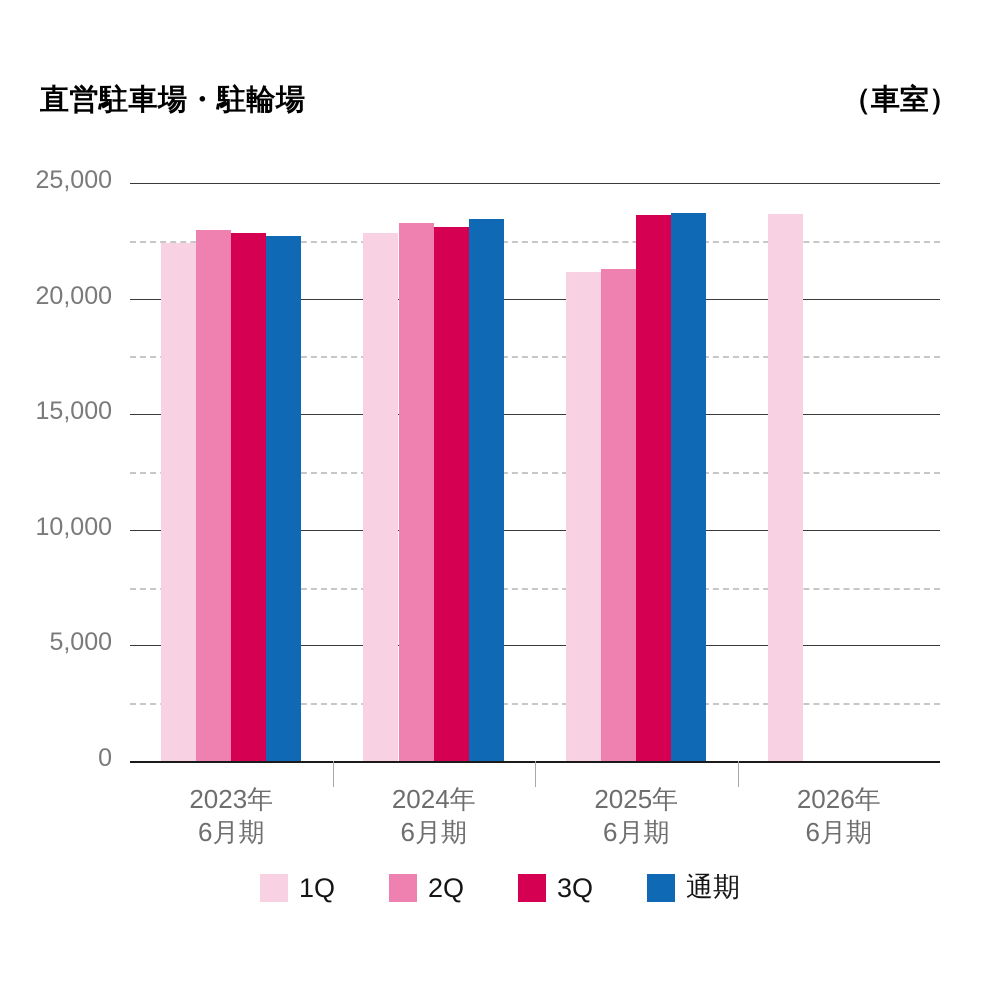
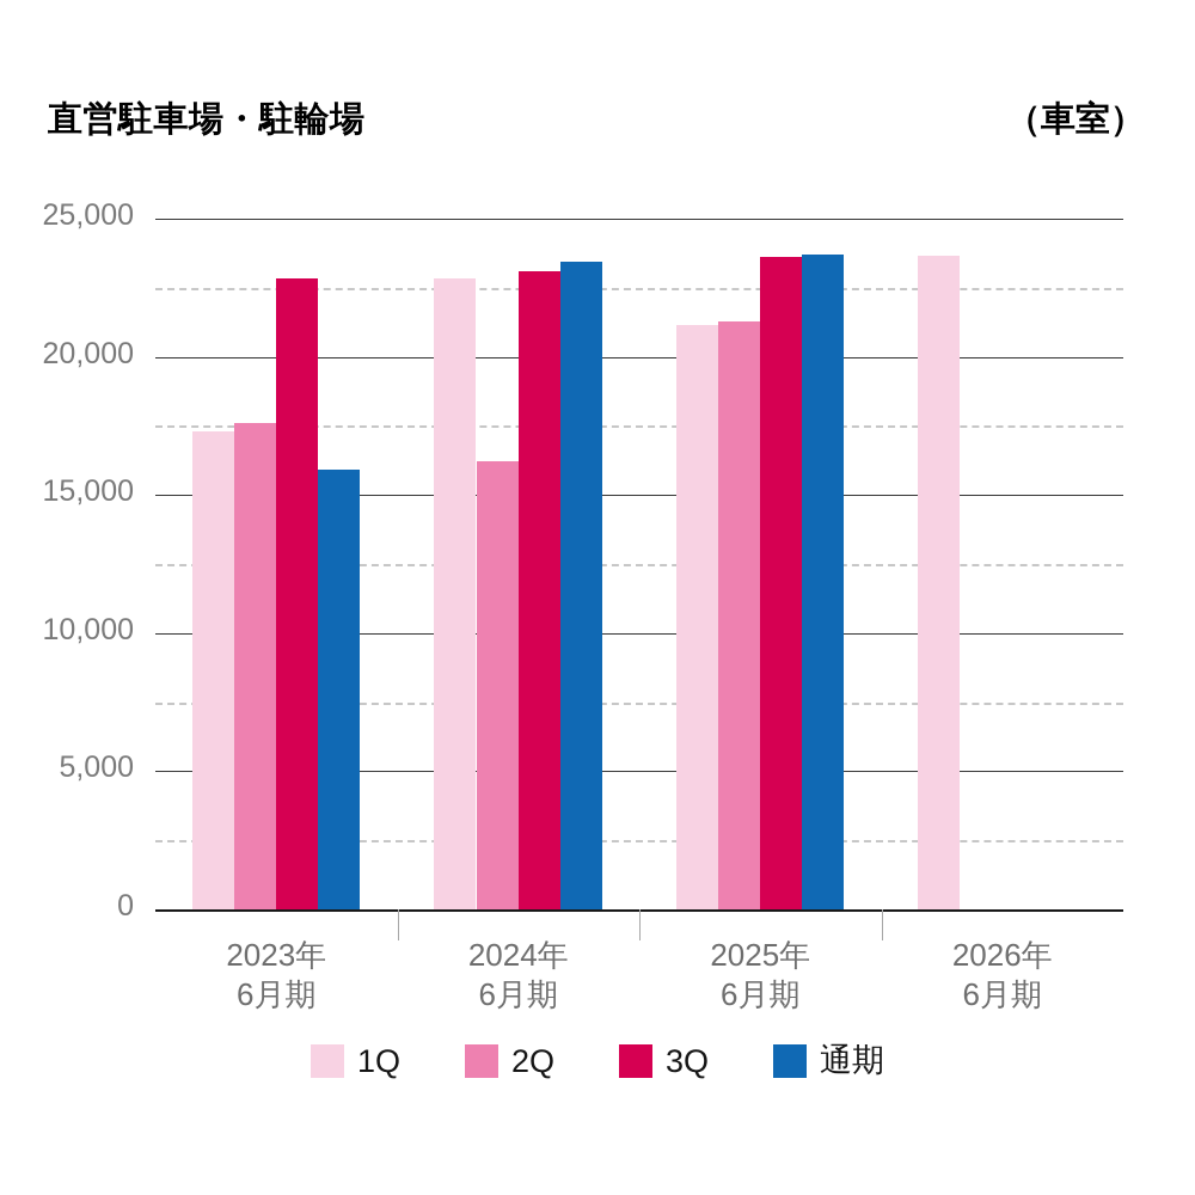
1Q/2023年 6月期: 22400 -> 17300
2Q/2023年 6月期: 23000 -> 17600
通期/2023年 6月期: 22700 -> 15900
2Q/2024年 6月期: 23200 -> 16200
